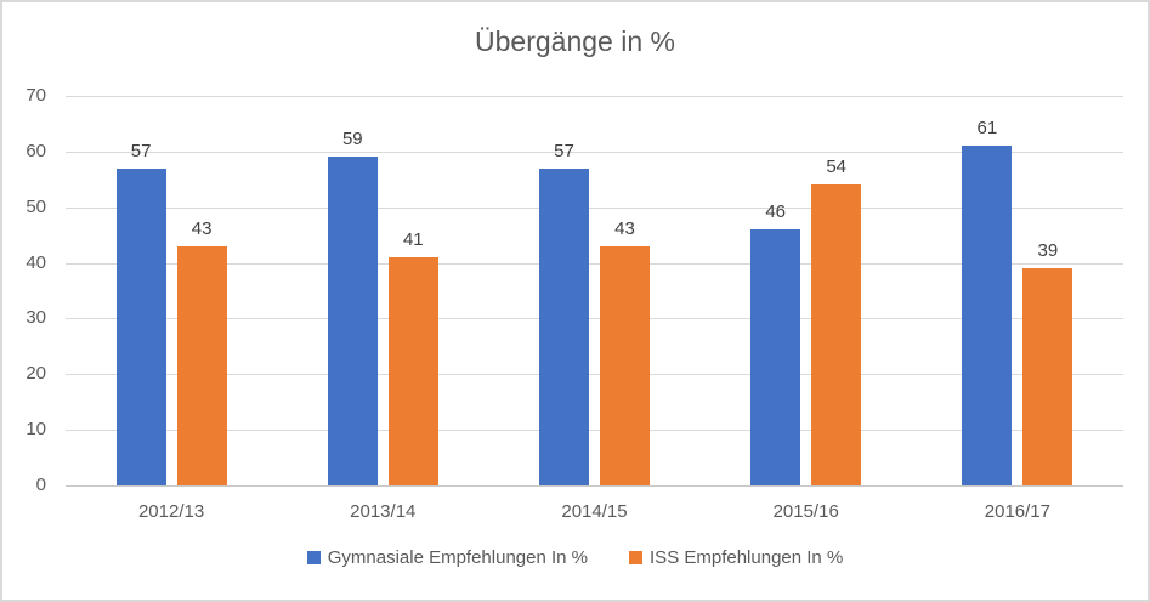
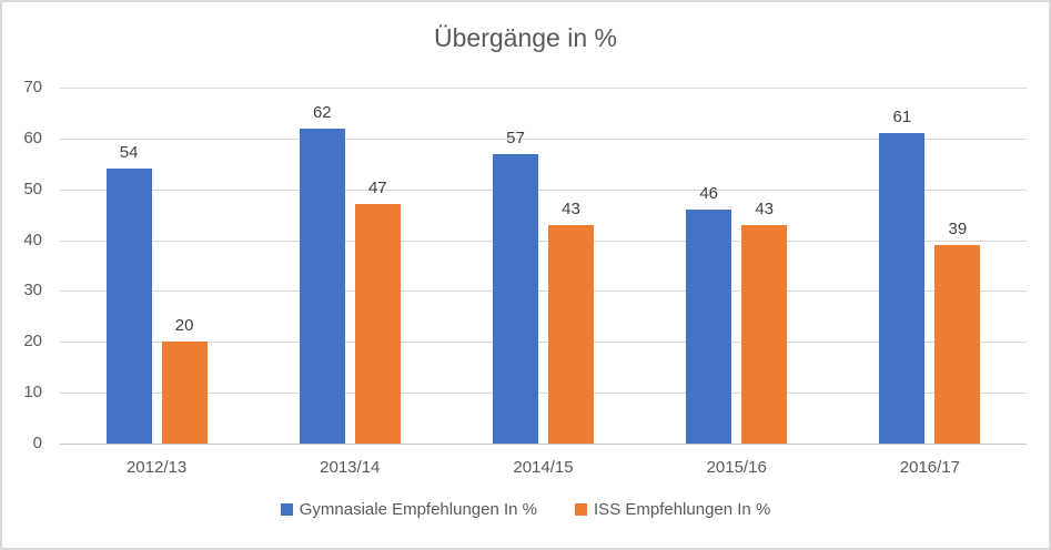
Gymnasiale Empfehlungen In %/2012/13: 57 -> 54
ISS Empfehlungen In %/2012/13: 43 -> 20
Gymnasiale Empfehlungen In %/2013/14: 59 -> 62
ISS Empfehlungen In %/2013/14: 41 -> 47
ISS Empfehlungen In %/2015/16: 54 -> 43
